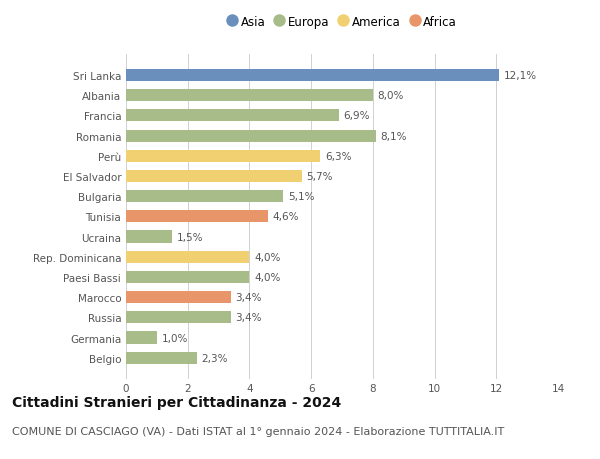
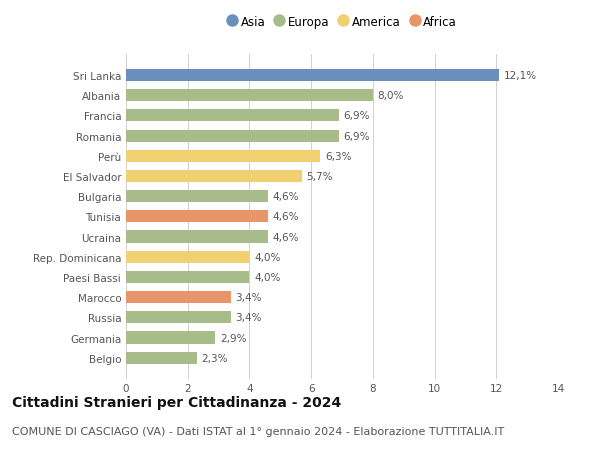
Romania: 8,1% -> 6,9%
Bulgaria: 5,1% -> 4,6%
Ucraina: 1,5% -> 4,6%
Germania: 1,0% -> 2,9%
